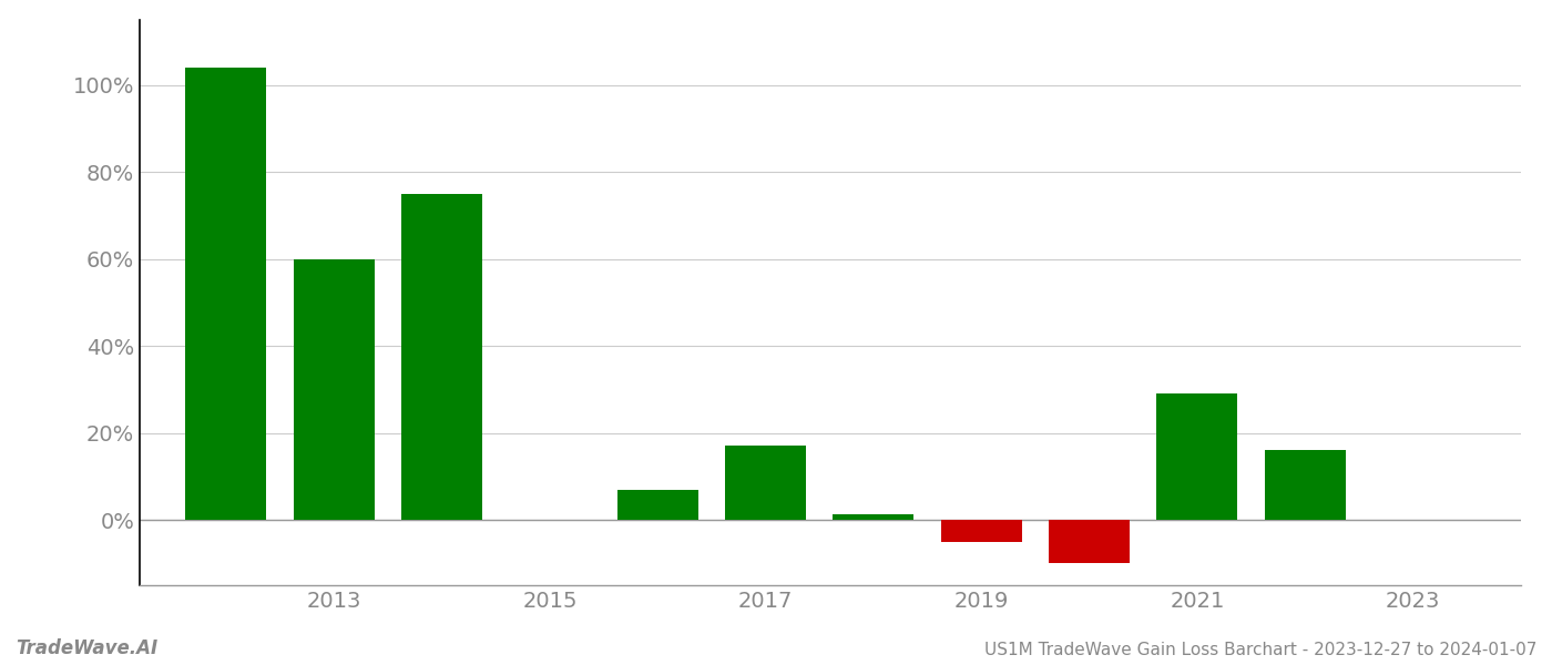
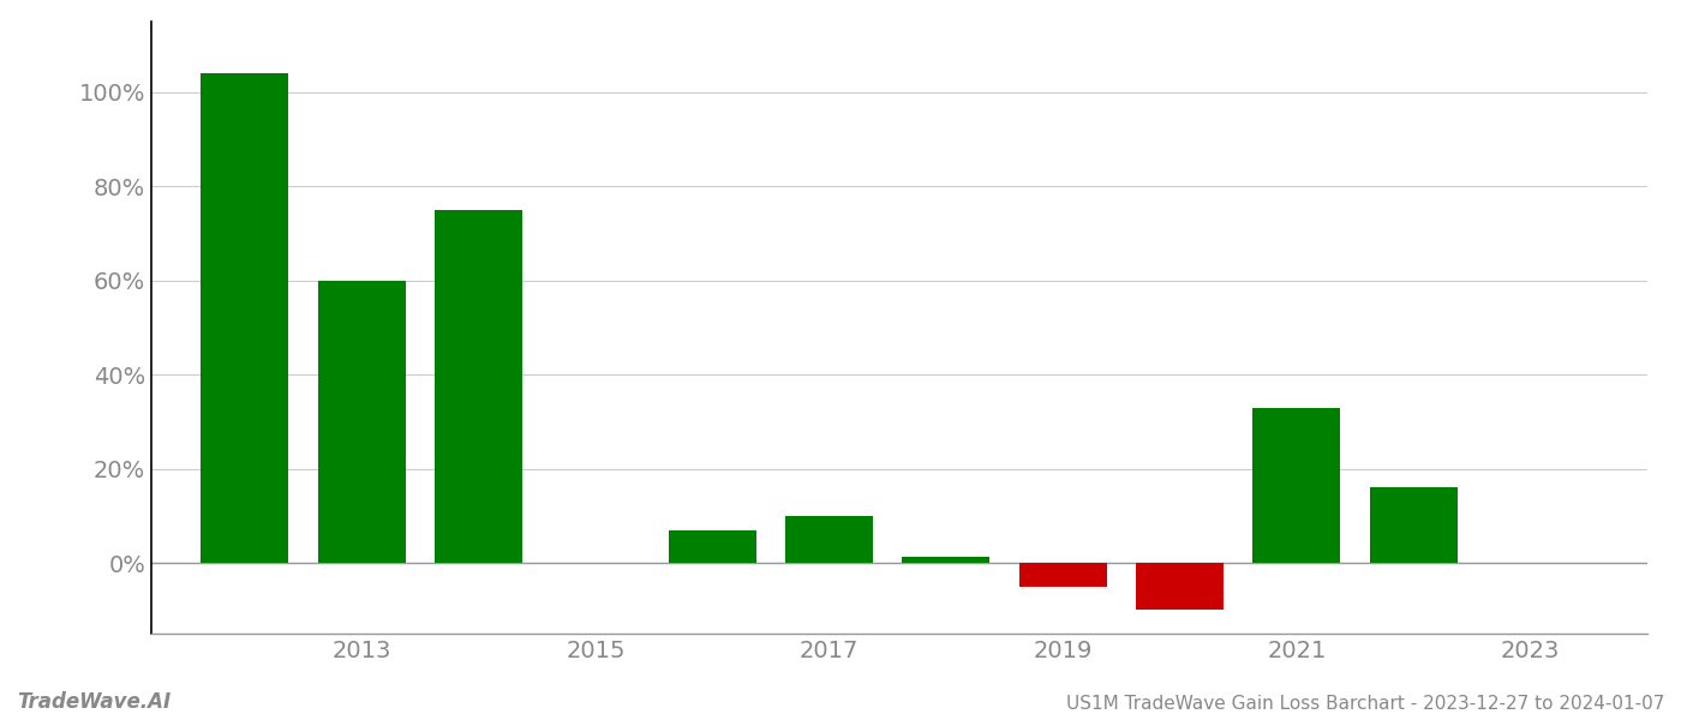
2017: 17.0% -> 10.0%
2021: 29.0% -> 33.0%
